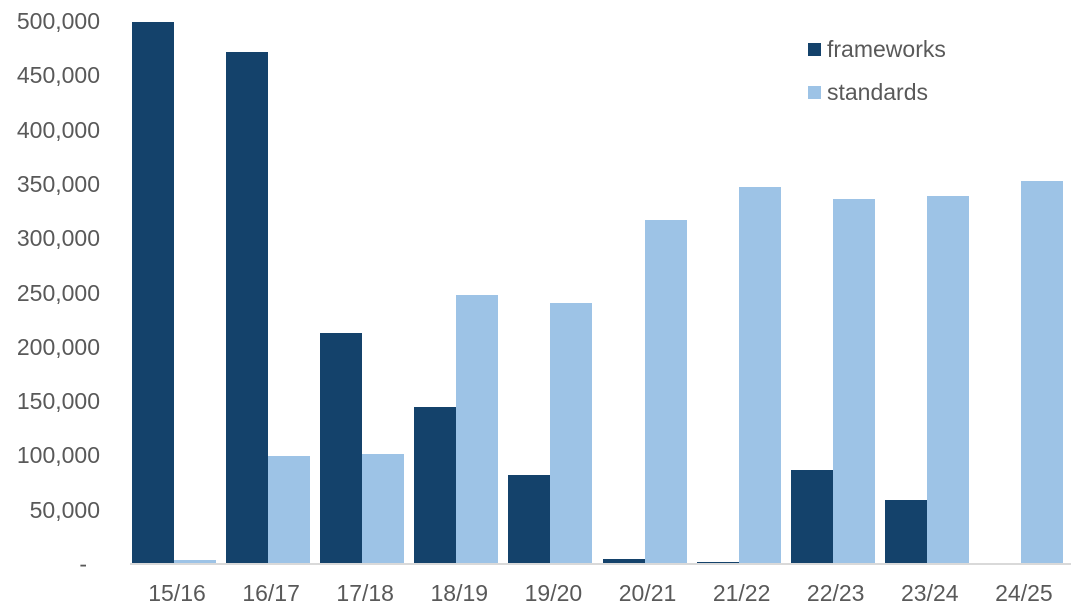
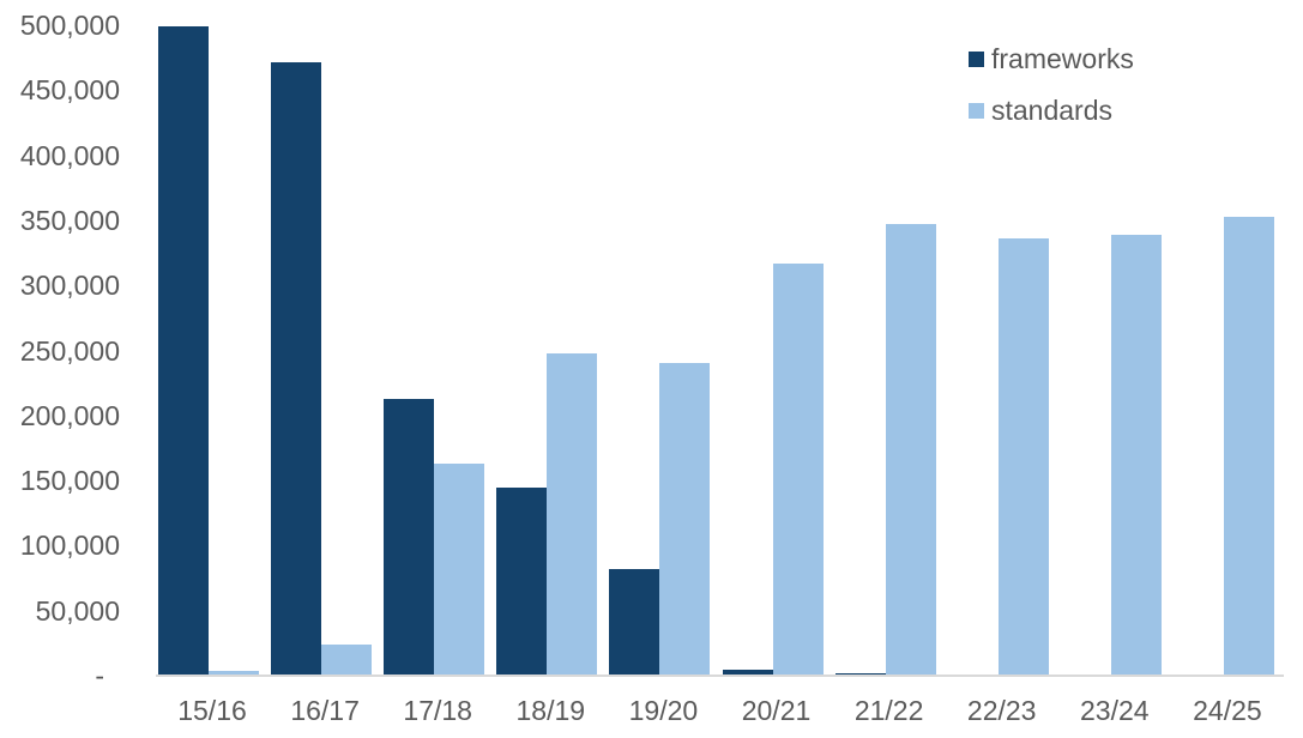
standards/16/17: 99000 -> 24000
standards/17/18: 101000 -> 163000
frameworks/22/23: 87000 -> 1000
frameworks/23/24: 59000 -> 1000
